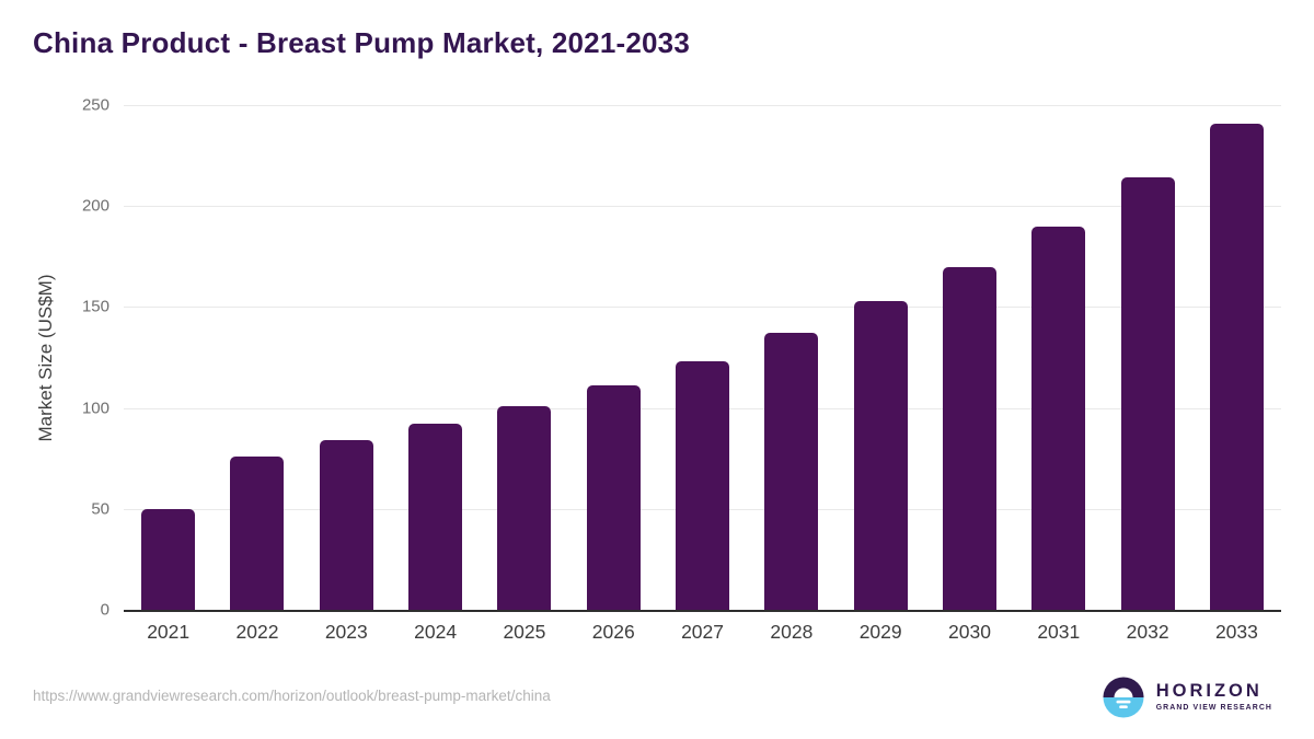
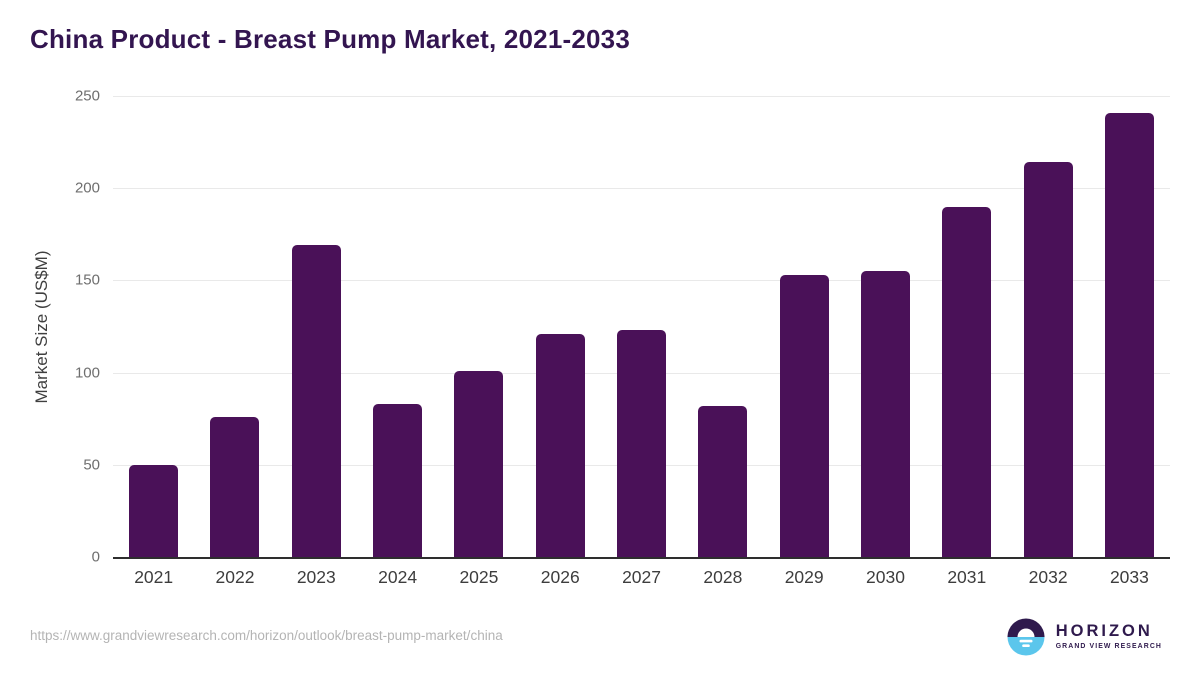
2023: 84 -> 169
2024: 92 -> 83
2026: 111 -> 121
2028: 137 -> 82
2030: 170 -> 155
